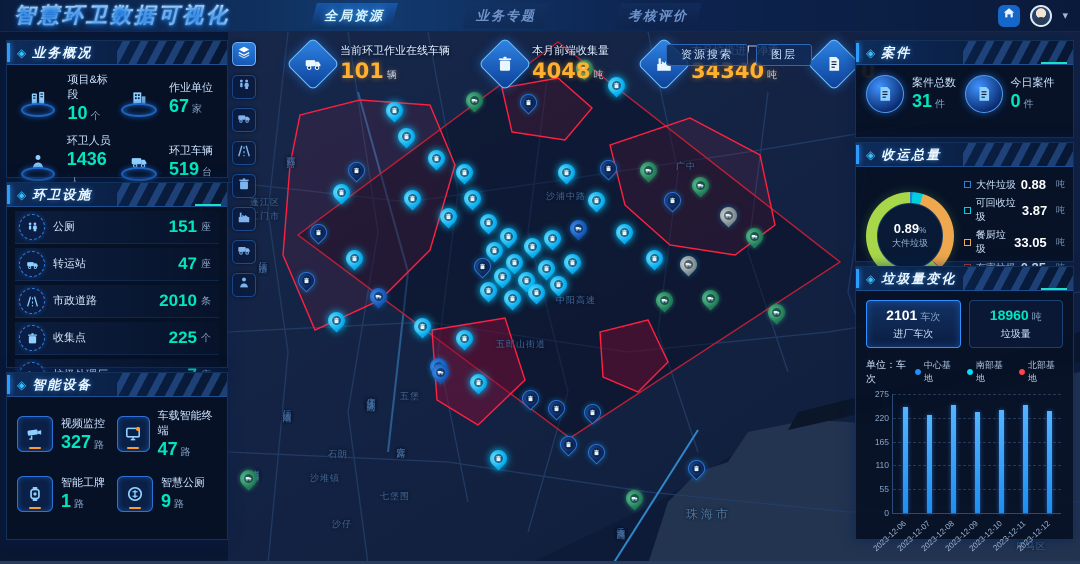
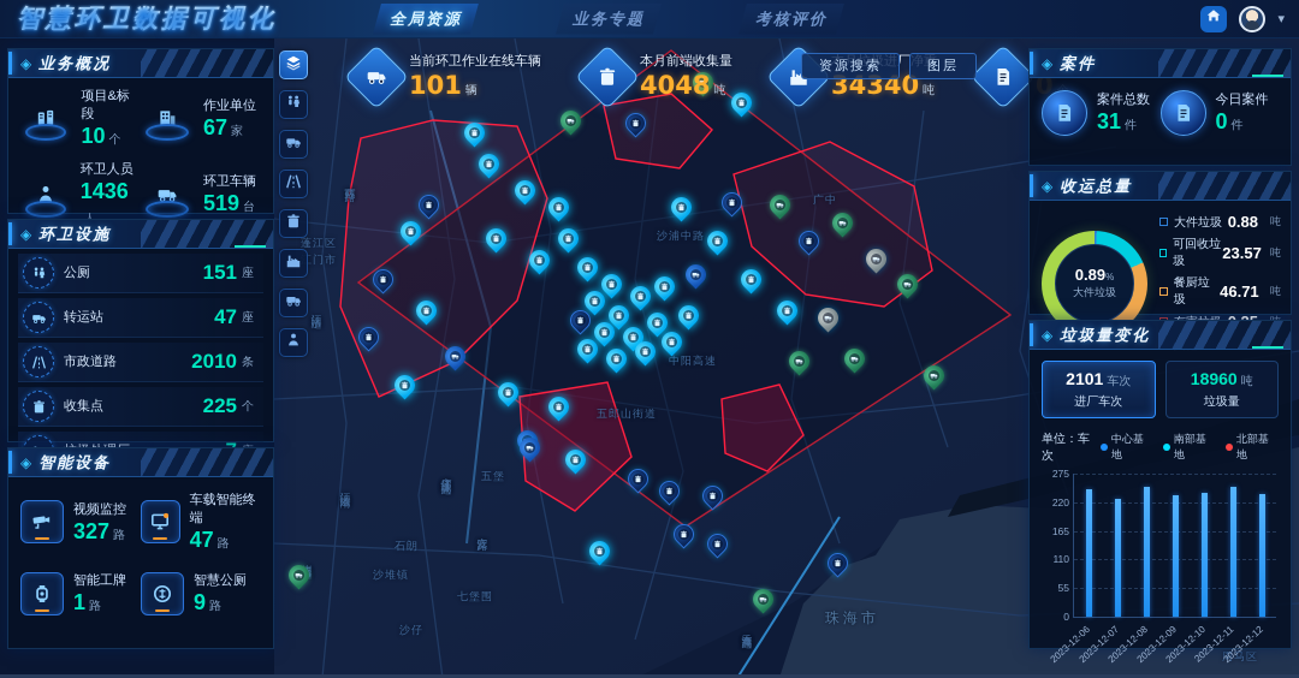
收运总量/可回收垃圾: 3.87 -> 23.57
收运总量/餐厨垃圾: 33.05 -> 46.71
